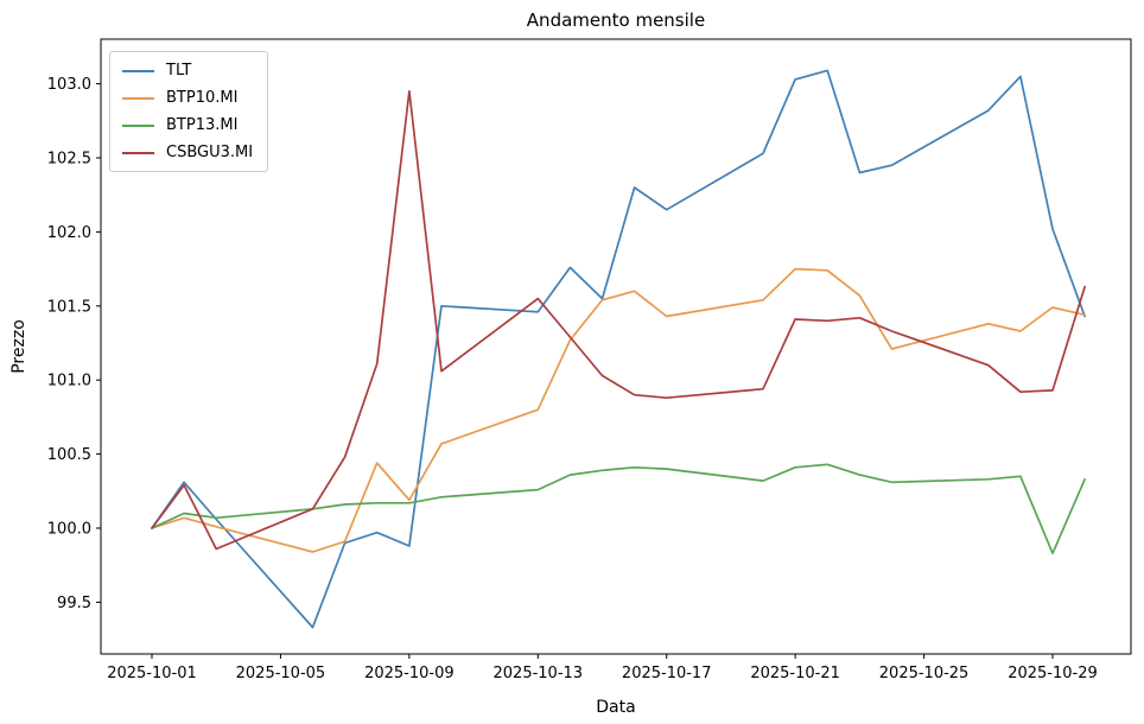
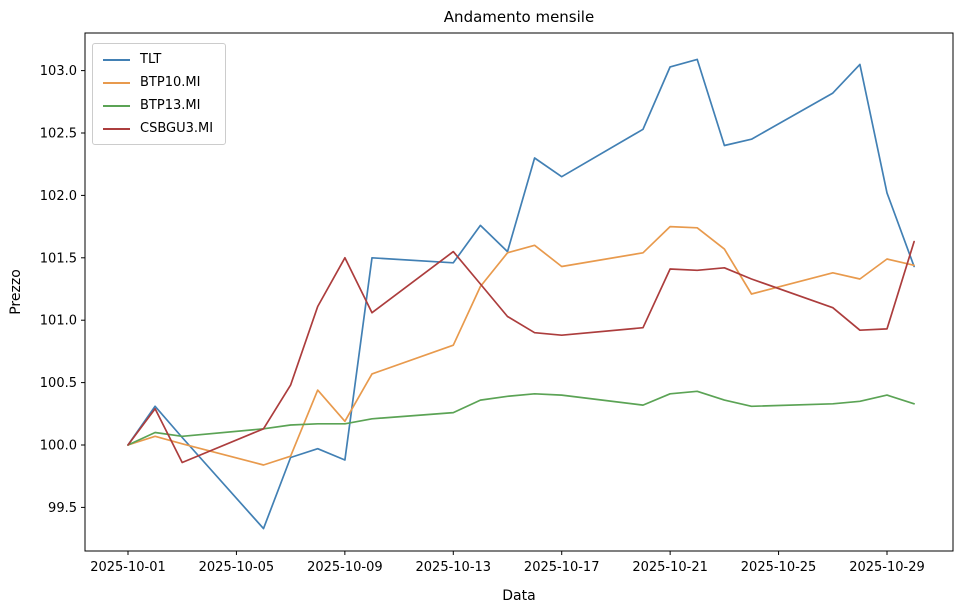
CSBGU3.MI/2025-10-09: 102.95 -> 101.50
BTP13.MI/2025-10-29: 99.83 -> 100.40
